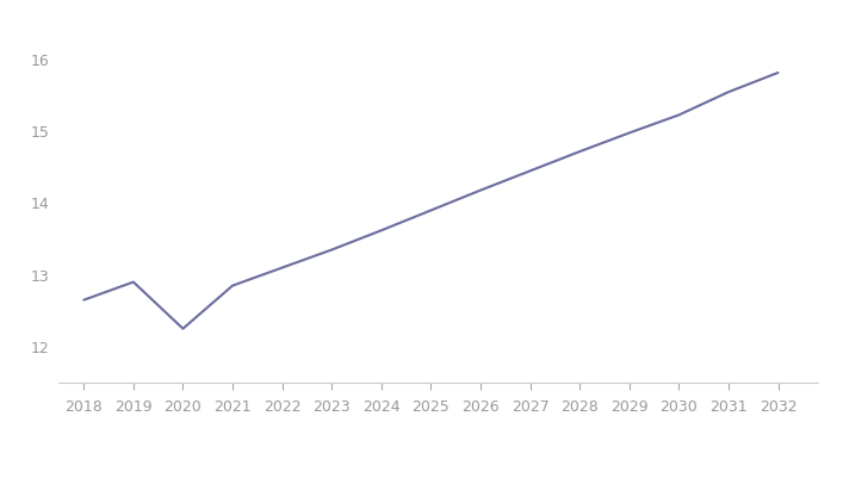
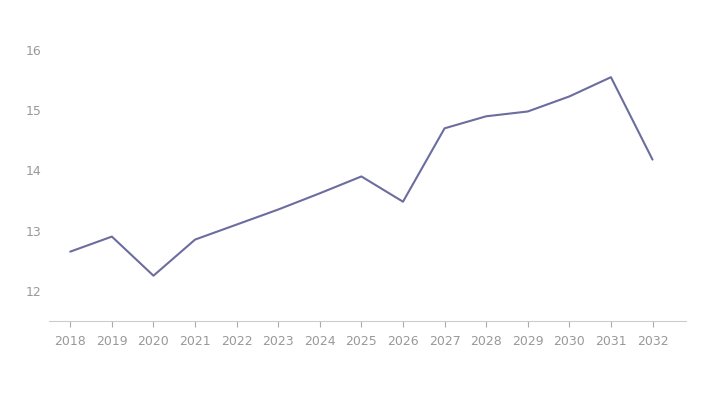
2026: 14.18 -> 13.48
2027: 14.45 -> 14.70
2028: 14.72 -> 14.90
2032: 15.82 -> 14.18
